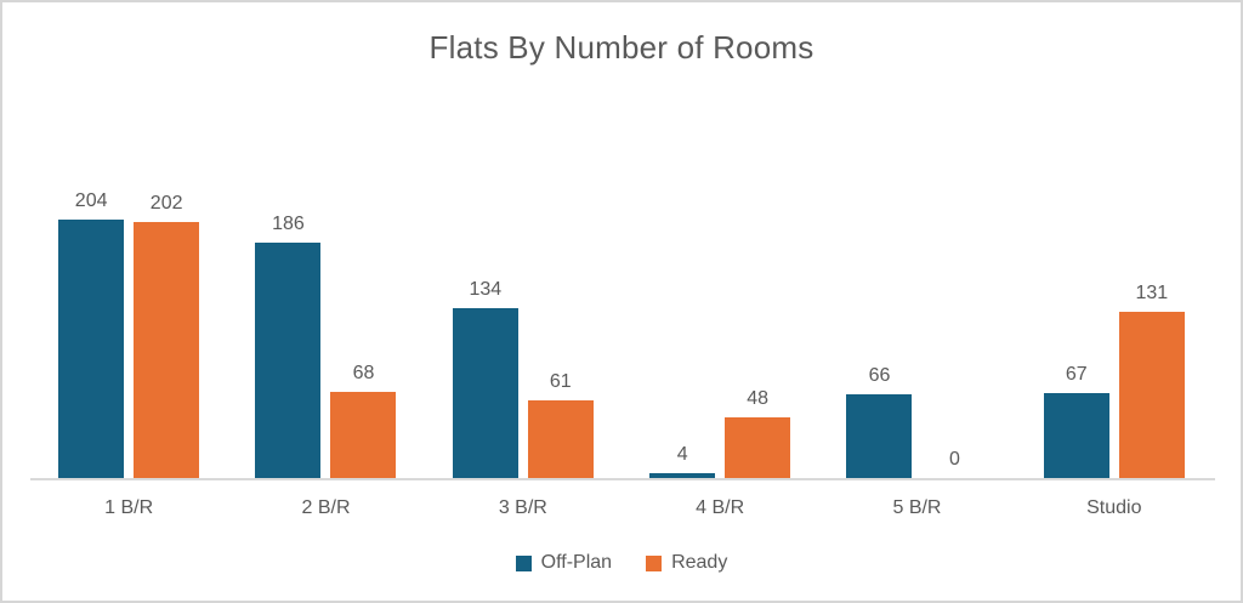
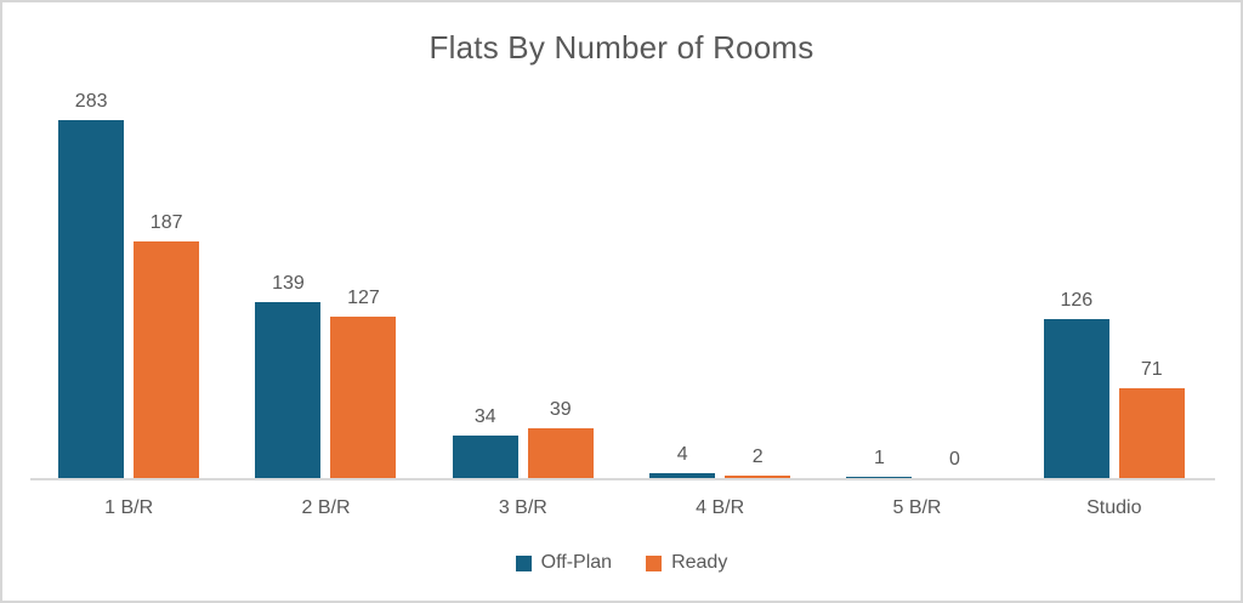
Off-Plan/1 B/R: 204 -> 283
Ready/1 B/R: 202 -> 187
Off-Plan/2 B/R: 186 -> 139
Ready/2 B/R: 68 -> 127
Off-Plan/3 B/R: 134 -> 34
Ready/3 B/R: 61 -> 39
Ready/4 B/R: 48 -> 2
Off-Plan/5 B/R: 66 -> 1
Off-Plan/Studio: 67 -> 126
Ready/Studio: 131 -> 71
